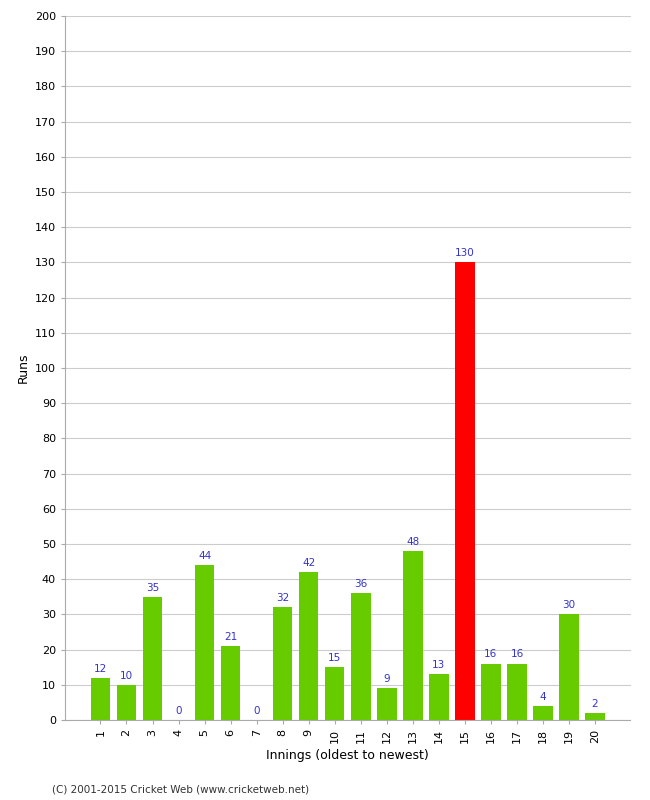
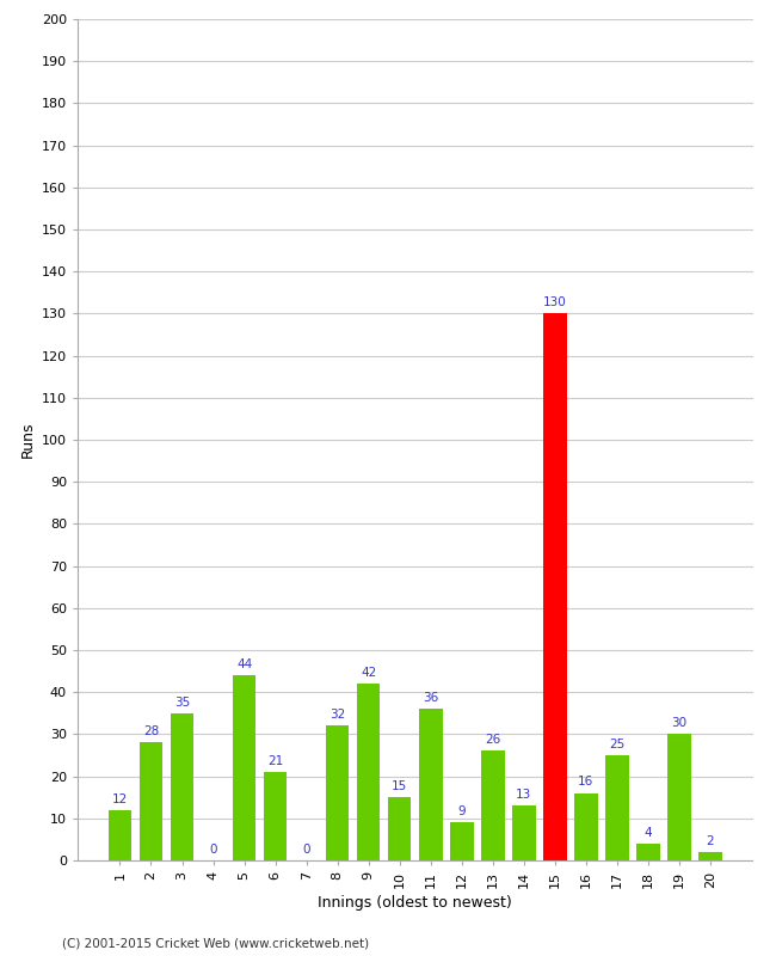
2: 10 -> 28
13: 48 -> 26
17: 16 -> 25
